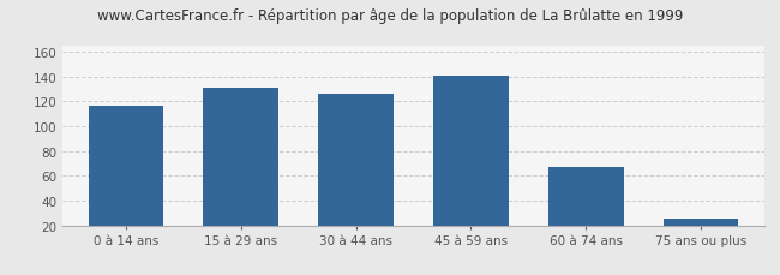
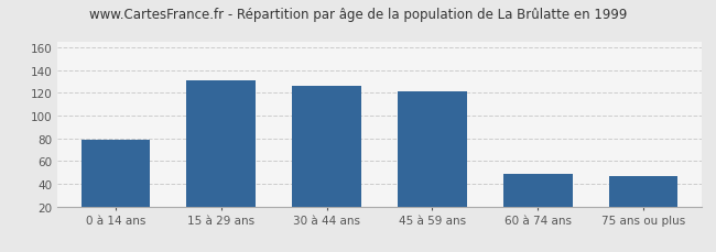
0 à 14 ans: 117 -> 79
45 à 59 ans: 141 -> 121
60 à 74 ans: 67 -> 49
75 ans ou plus: 25 -> 47
